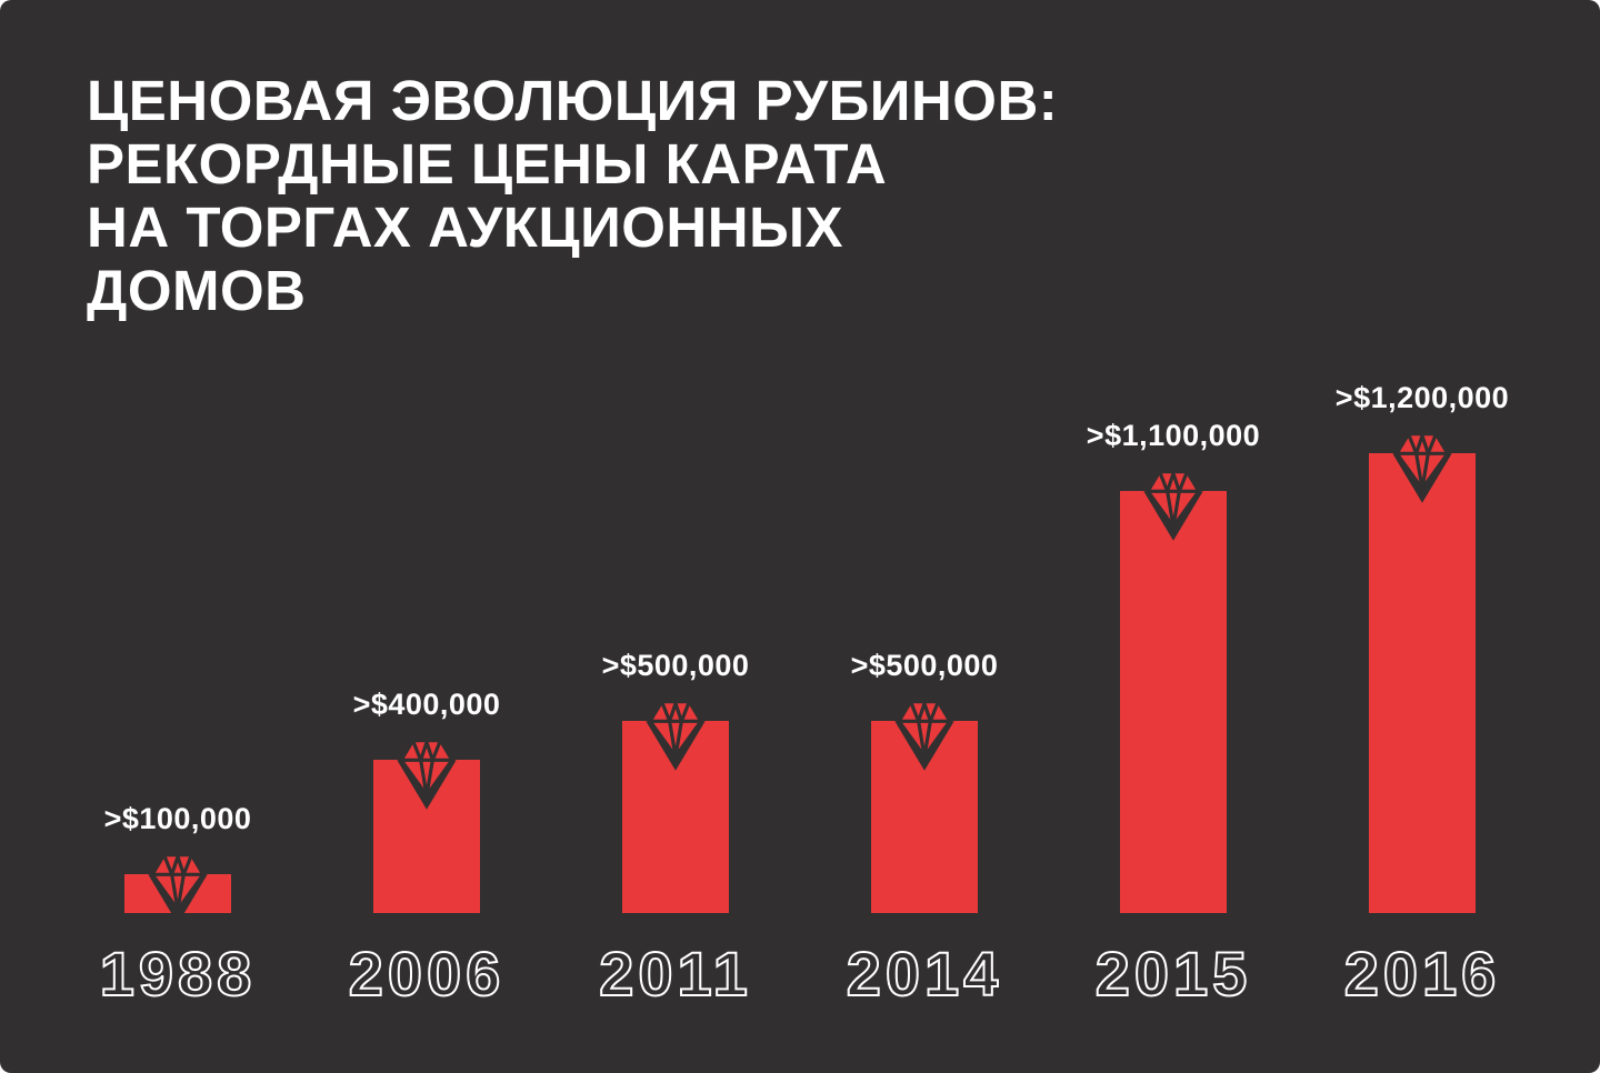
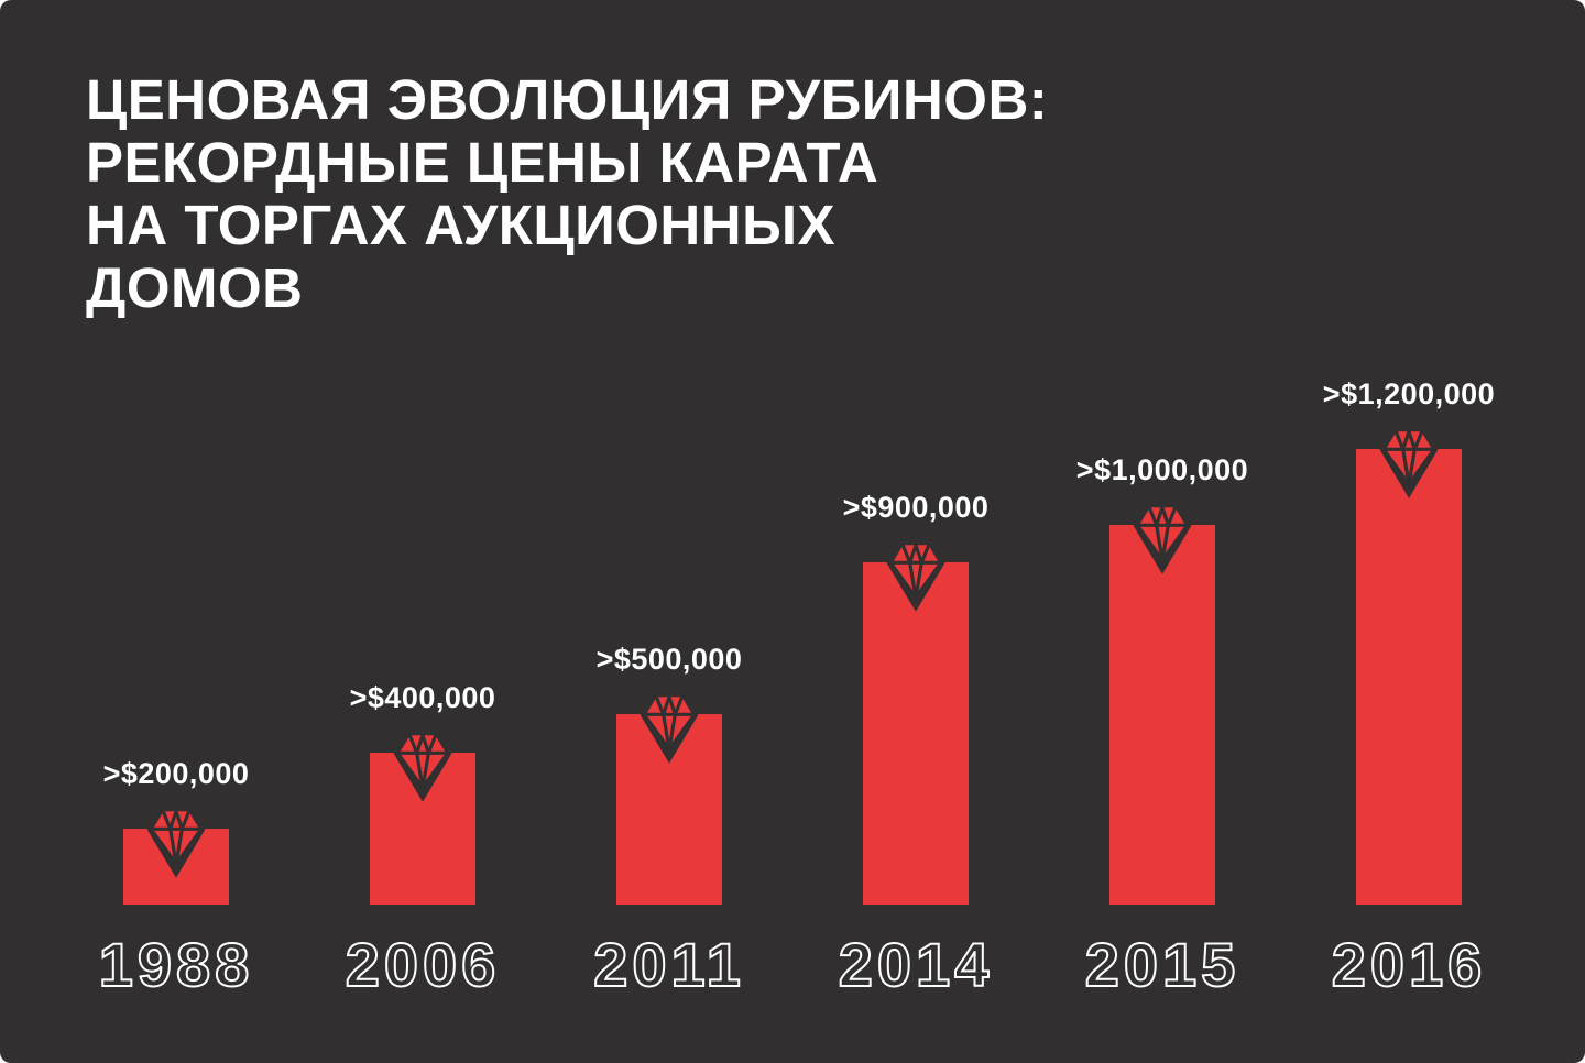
1988: 100,000 -> 200,000
2014: 500,000 -> 900,000
2015: 1,100,000 -> 1,000,000
